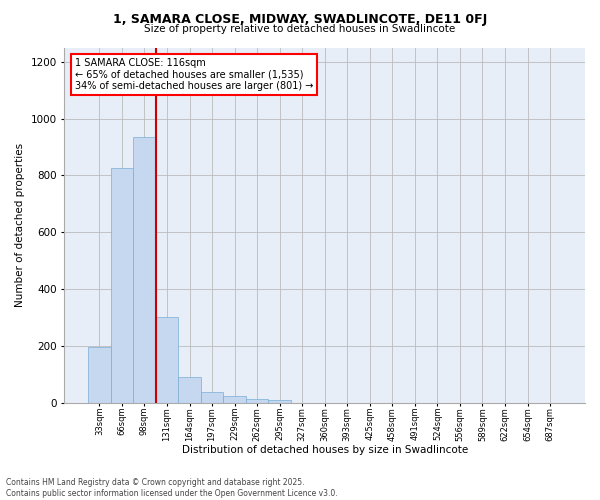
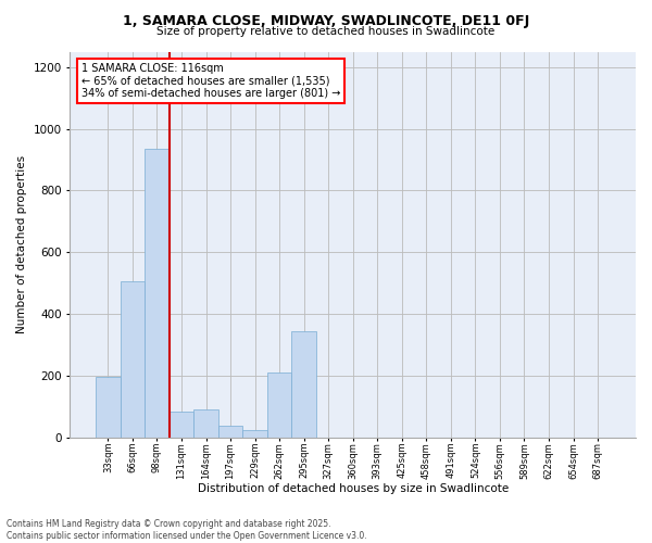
66sqm: 825 -> 505
131sqm: 300 -> 85
262sqm: 13 -> 210
295sqm: 8 -> 345
